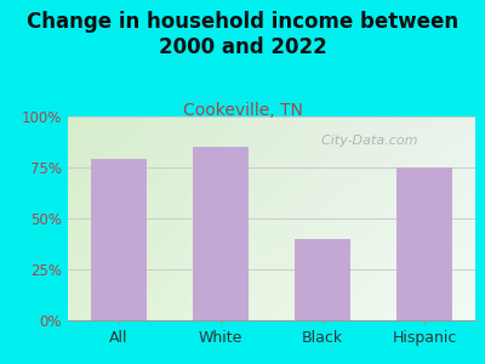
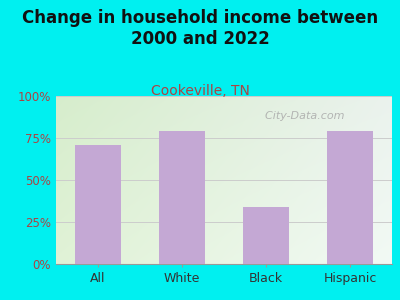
All: 79% -> 71%
White: 85% -> 79%
Black: 40% -> 34%
Hispanic: 75% -> 79%
